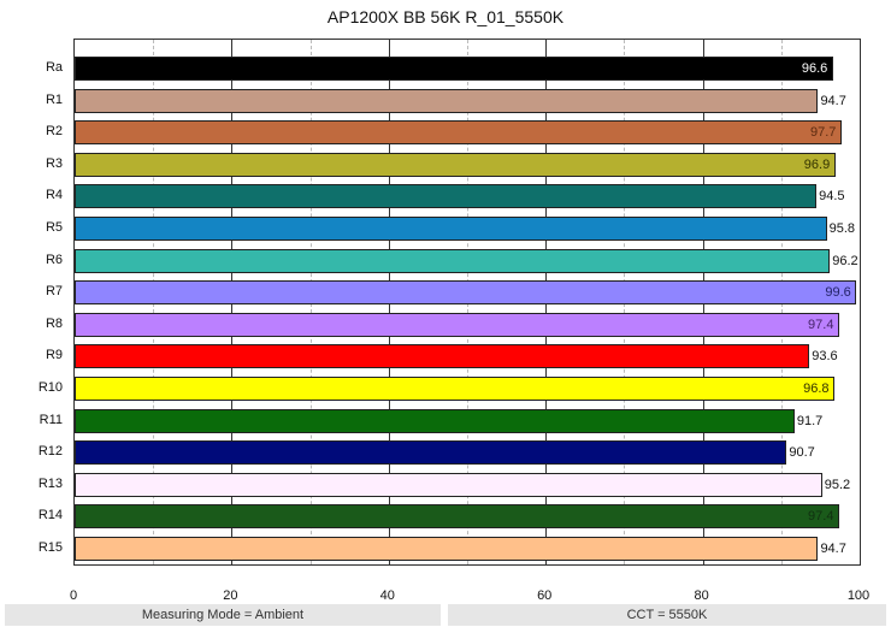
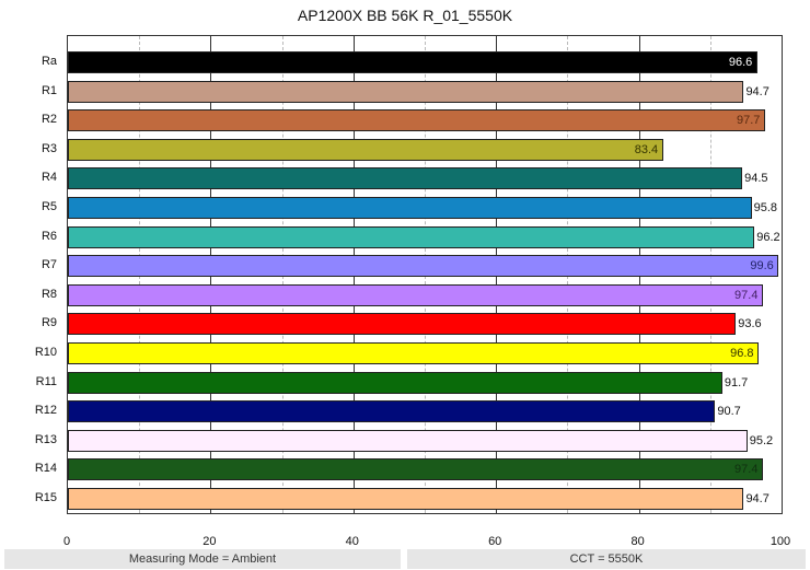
R3: 96.9 -> 83.4
